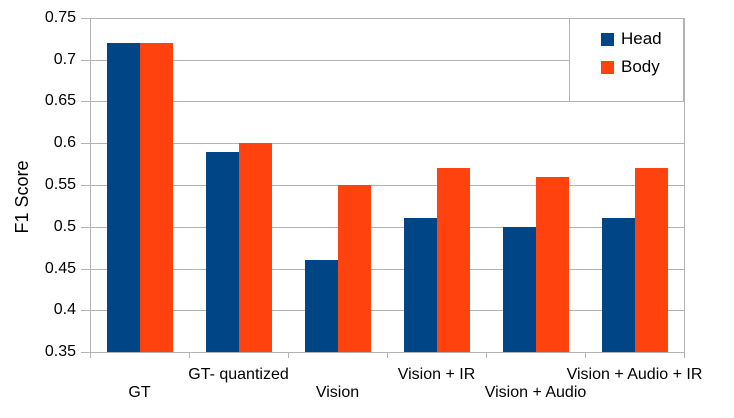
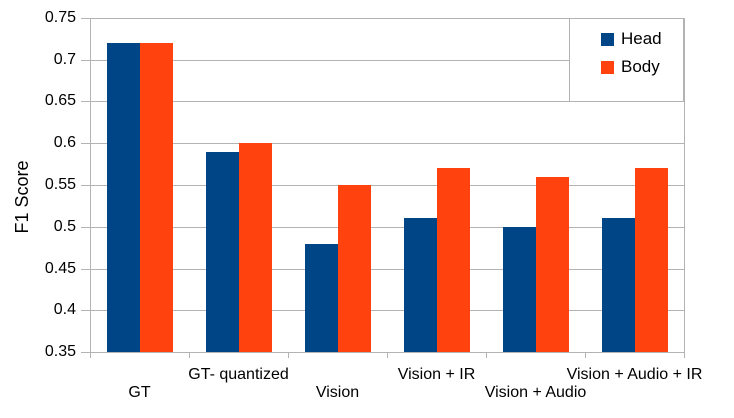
Head/Vision: 0.46 -> 0.48
